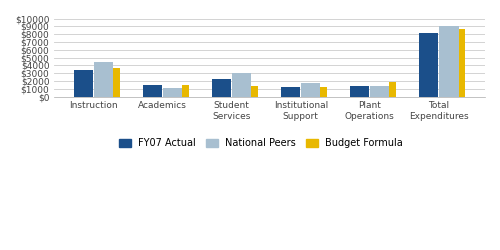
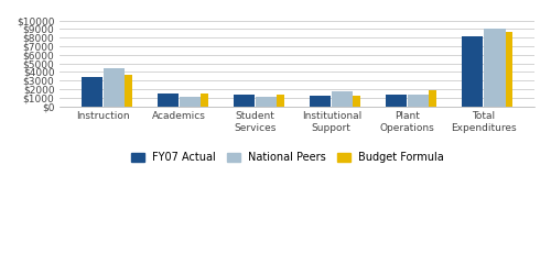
FY07 Actual/Student Services: $2200 -> $1300
National Peers/Student Services: $3000 -> $1000
